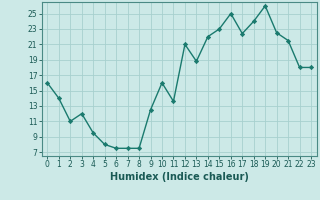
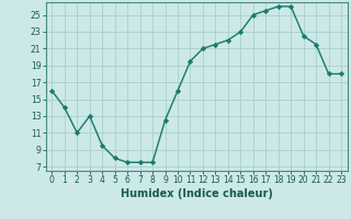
3: 12.0 -> 13.0
11: 13.6 -> 19.5
13: 18.8 -> 21.5
17: 22.4 -> 25.5
18: 24.0 -> 26.0
